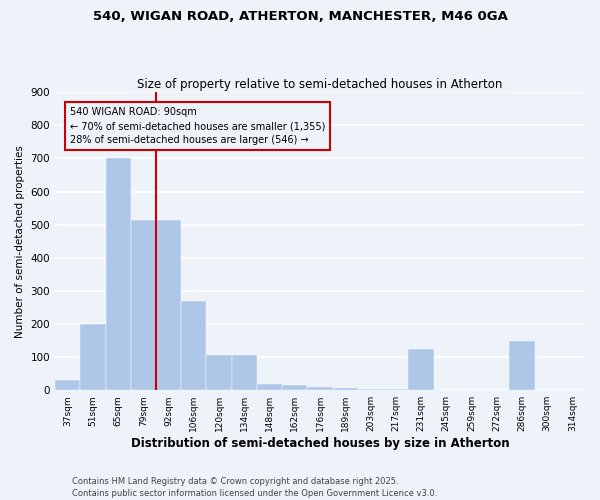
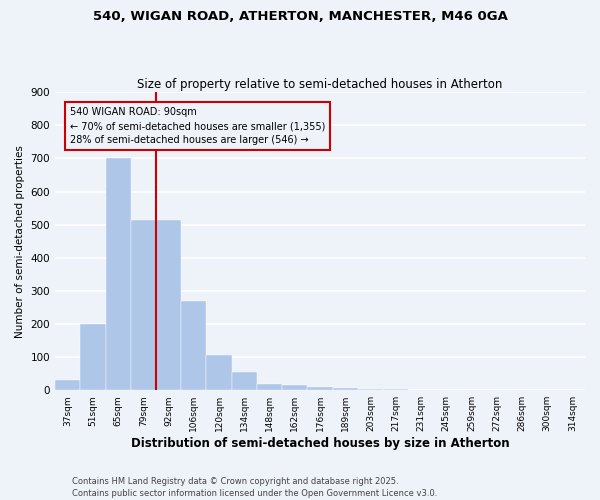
134sqm: 105 -> 55
231sqm: 125 -> 2
286sqm: 150 -> 1
